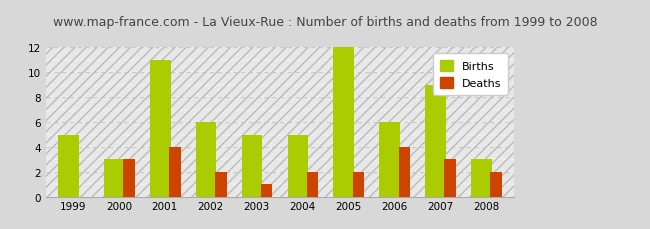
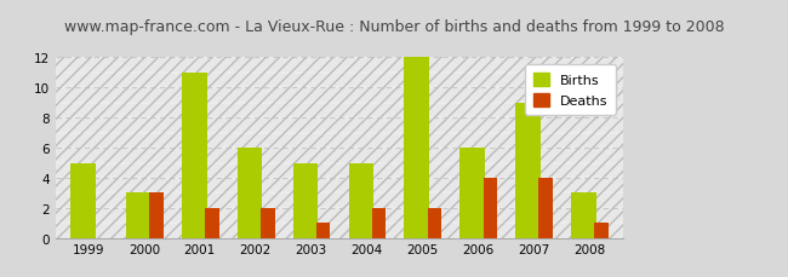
Deaths/2001: 4 -> 2
Deaths/2007: 3 -> 4
Deaths/2008: 2 -> 1
